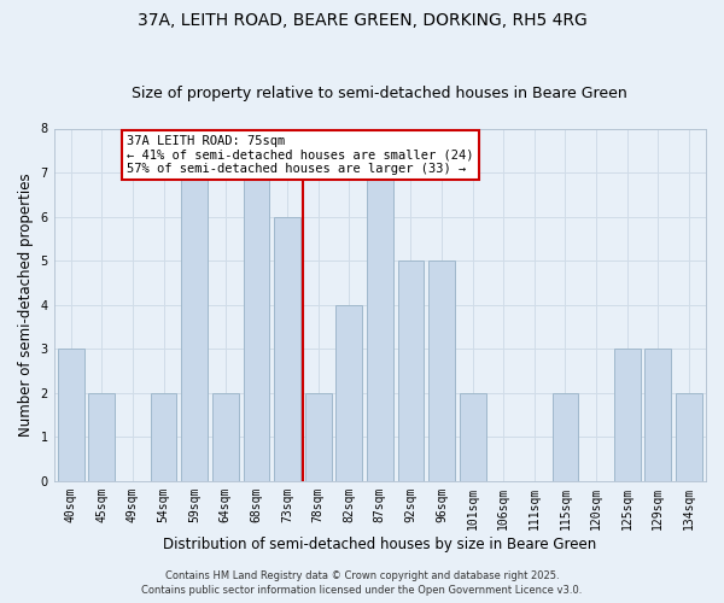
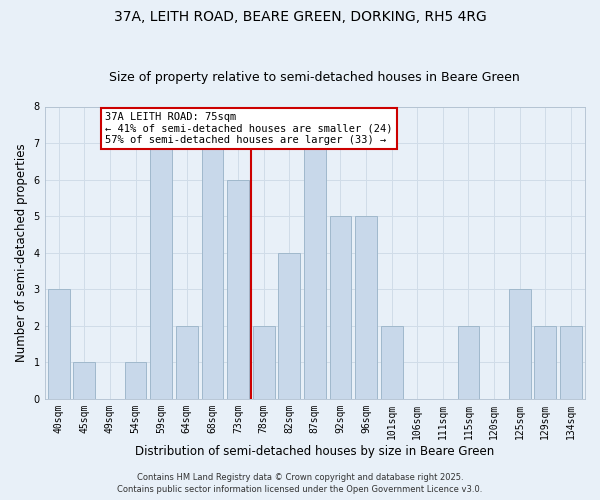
45sqm: 2 -> 1
54sqm: 2 -> 1
129sqm: 3 -> 2
